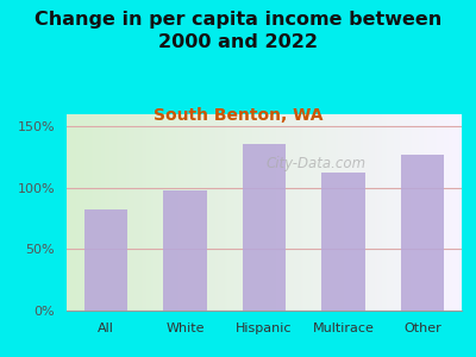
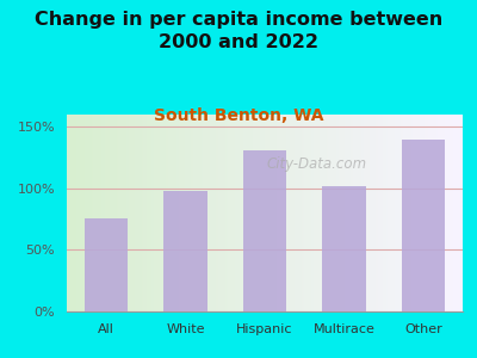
All: 82% -> 76%
Hispanic: 136% -> 131%
Multirace: 112% -> 102%
Other: 127% -> 140%
